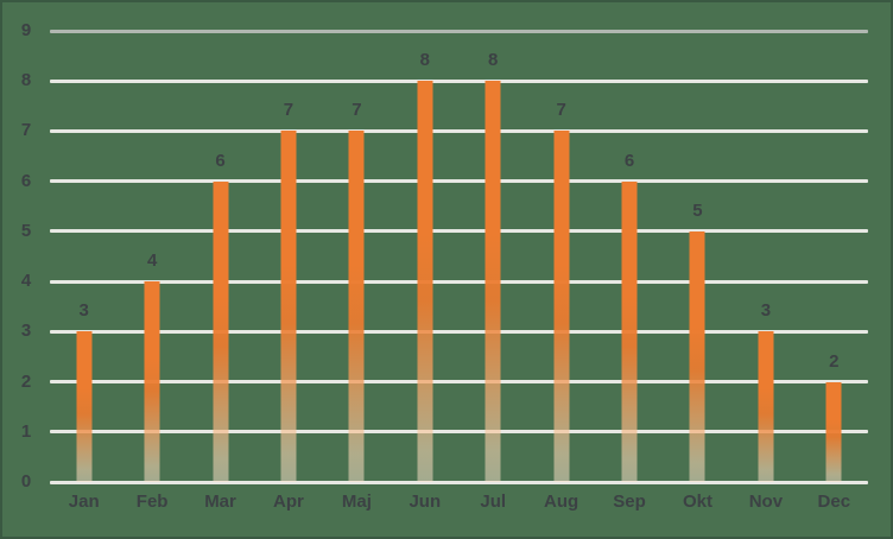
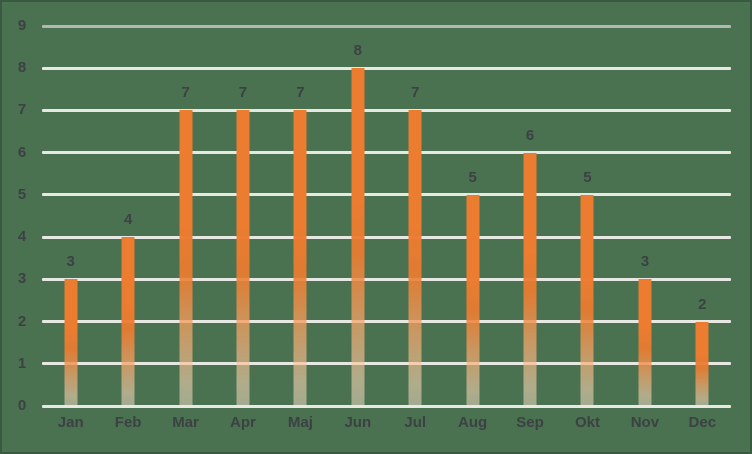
Mar: 6 -> 7
Jul: 8 -> 7
Aug: 7 -> 5
